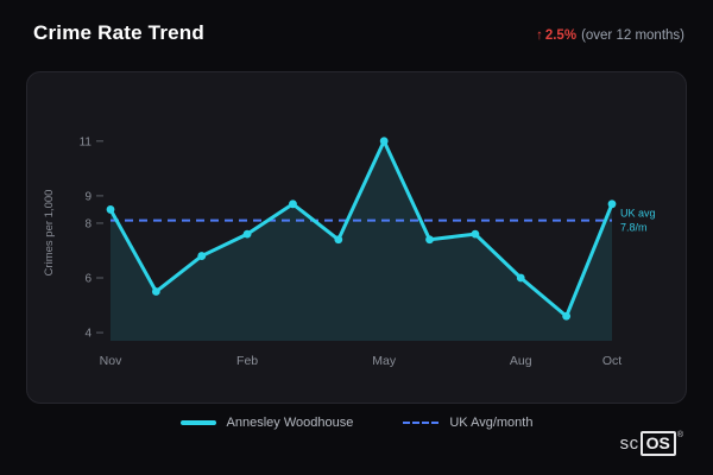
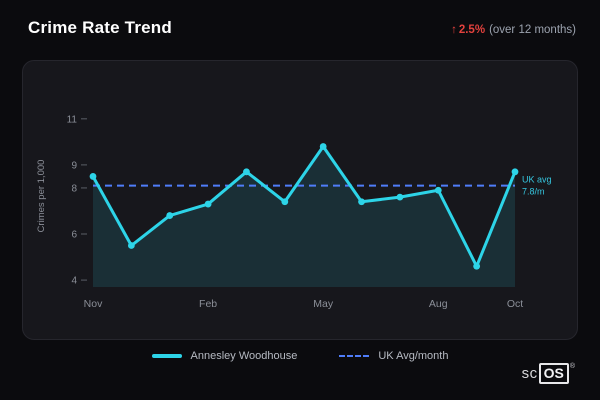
Feb: 7.6 -> 7.3
May: 11.0 -> 9.8
Aug: 6.0 -> 7.9
